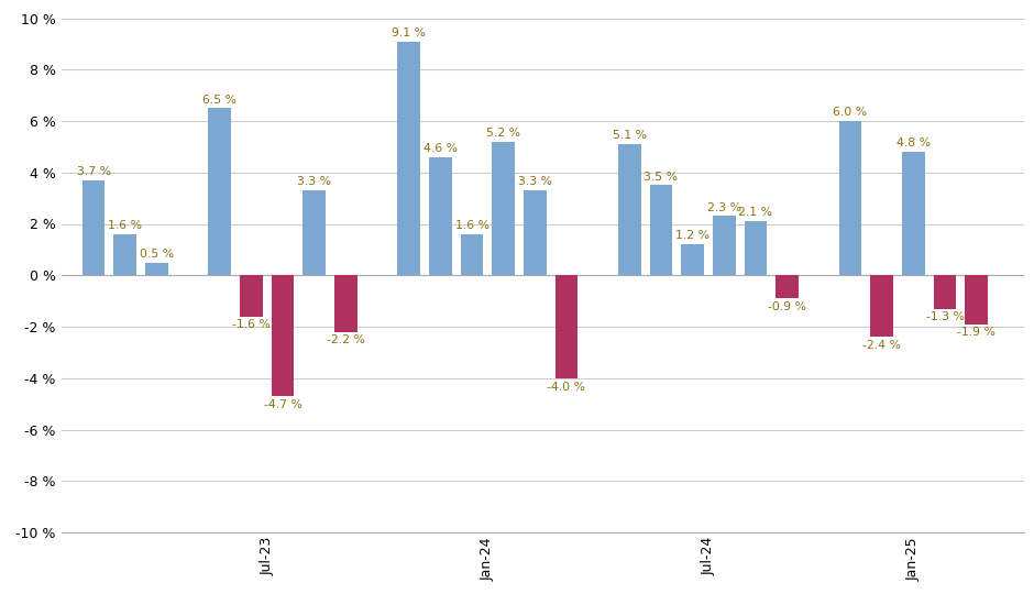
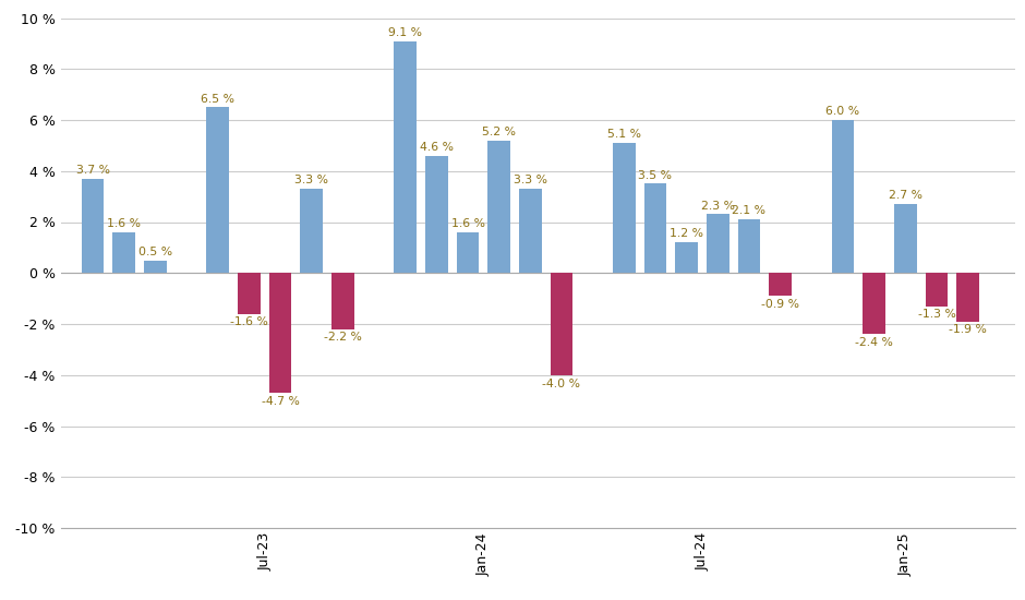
Jan-25: 4.8 -> 2.7
